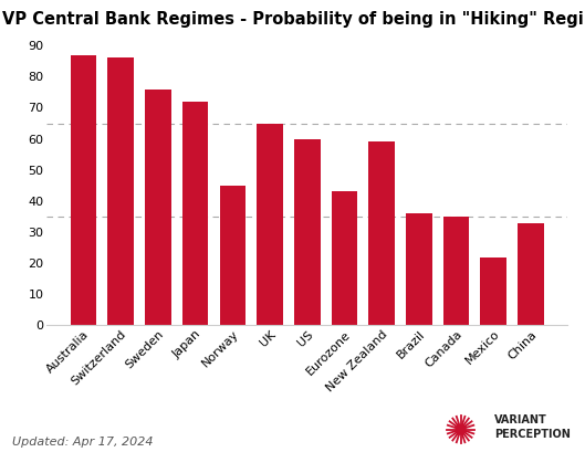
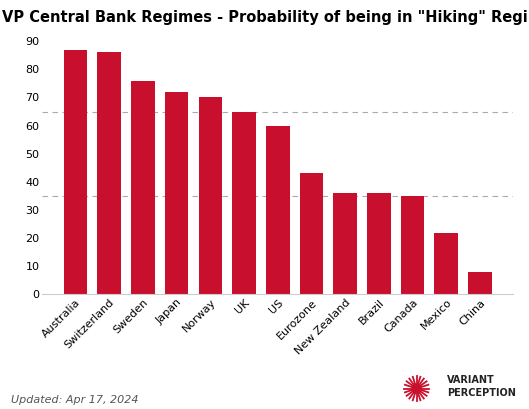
Norway: 45 -> 70
New Zealand: 59 -> 36
China: 33 -> 8
